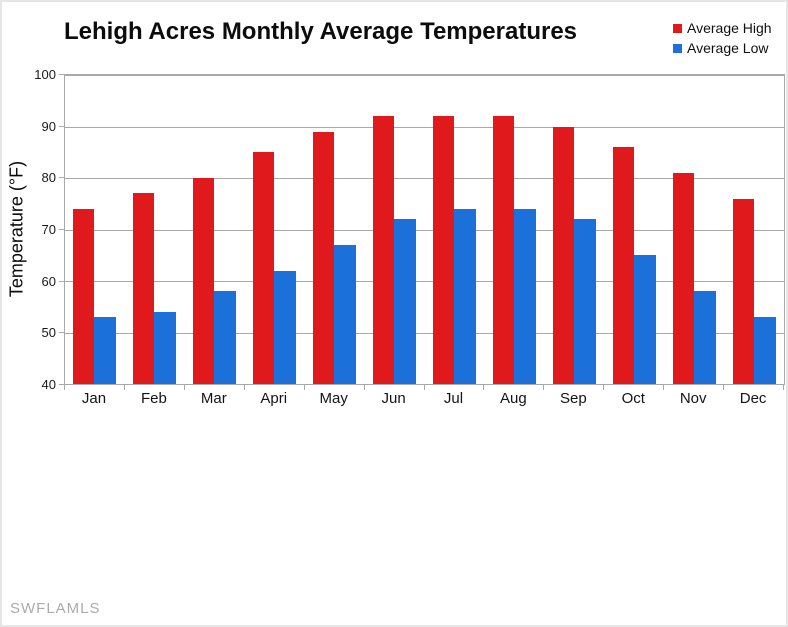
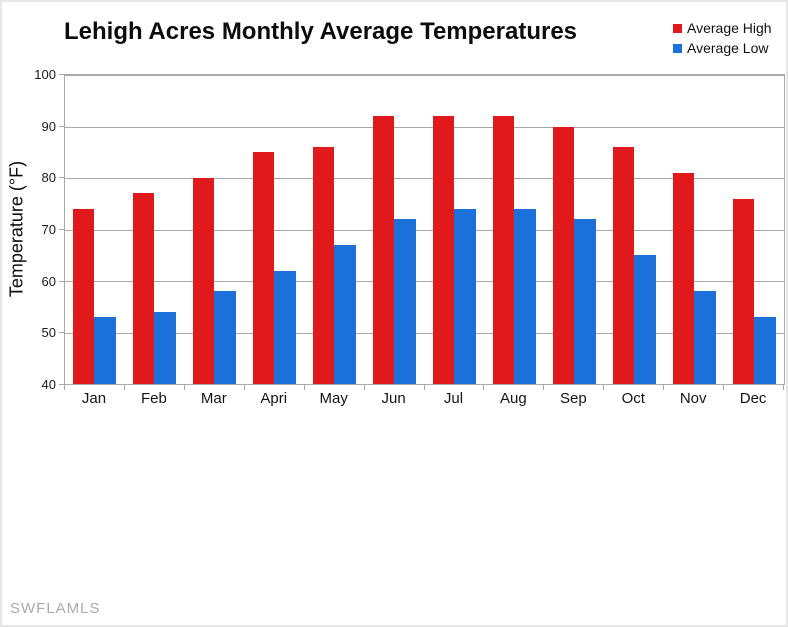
Average High/May: 89 -> 86
